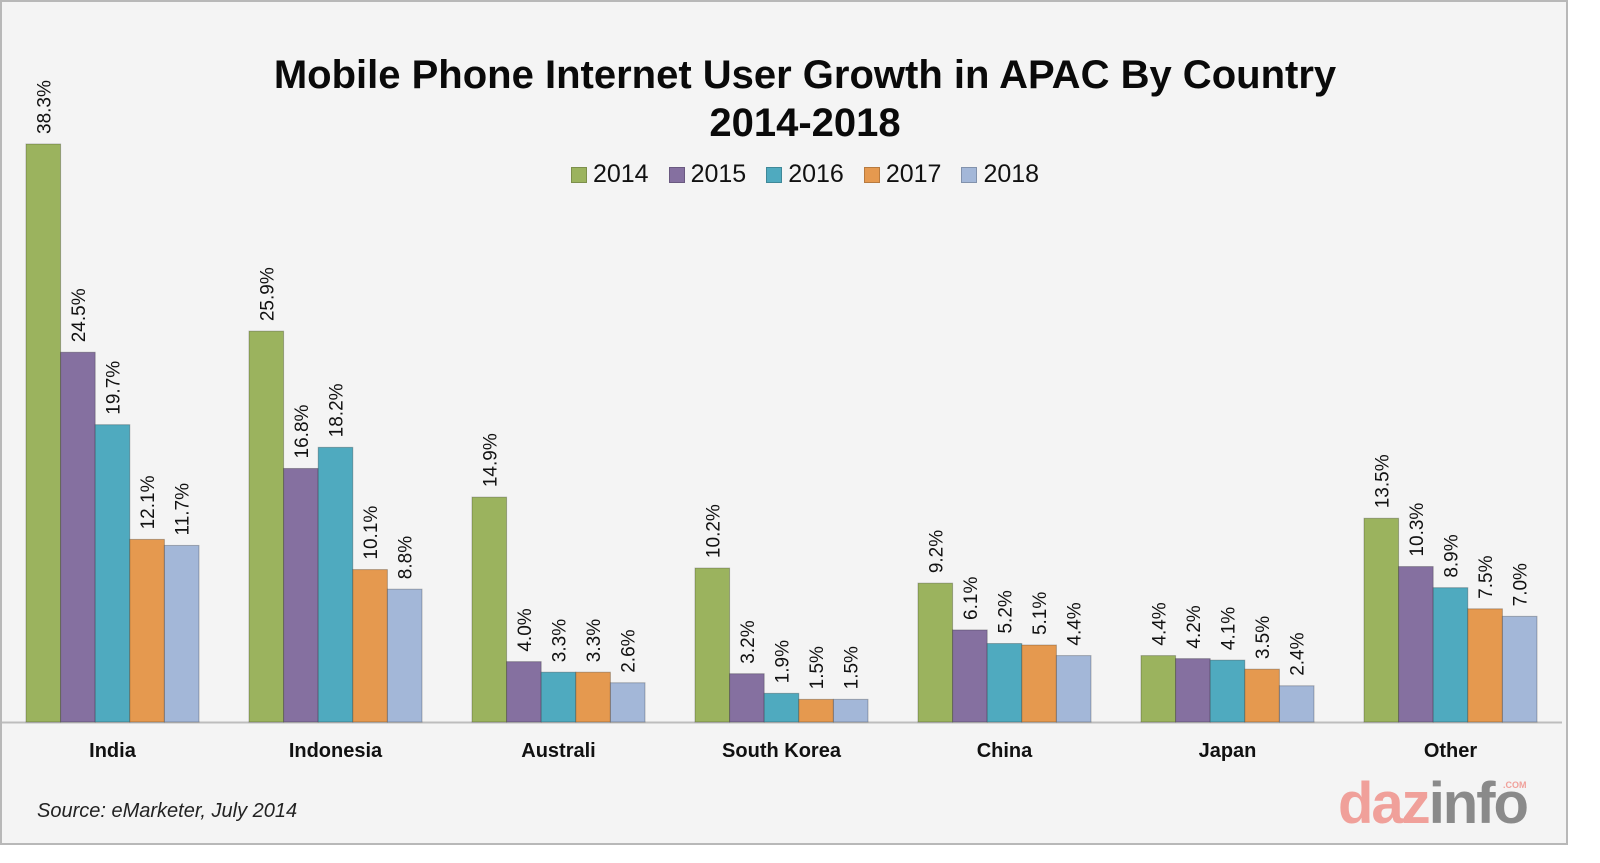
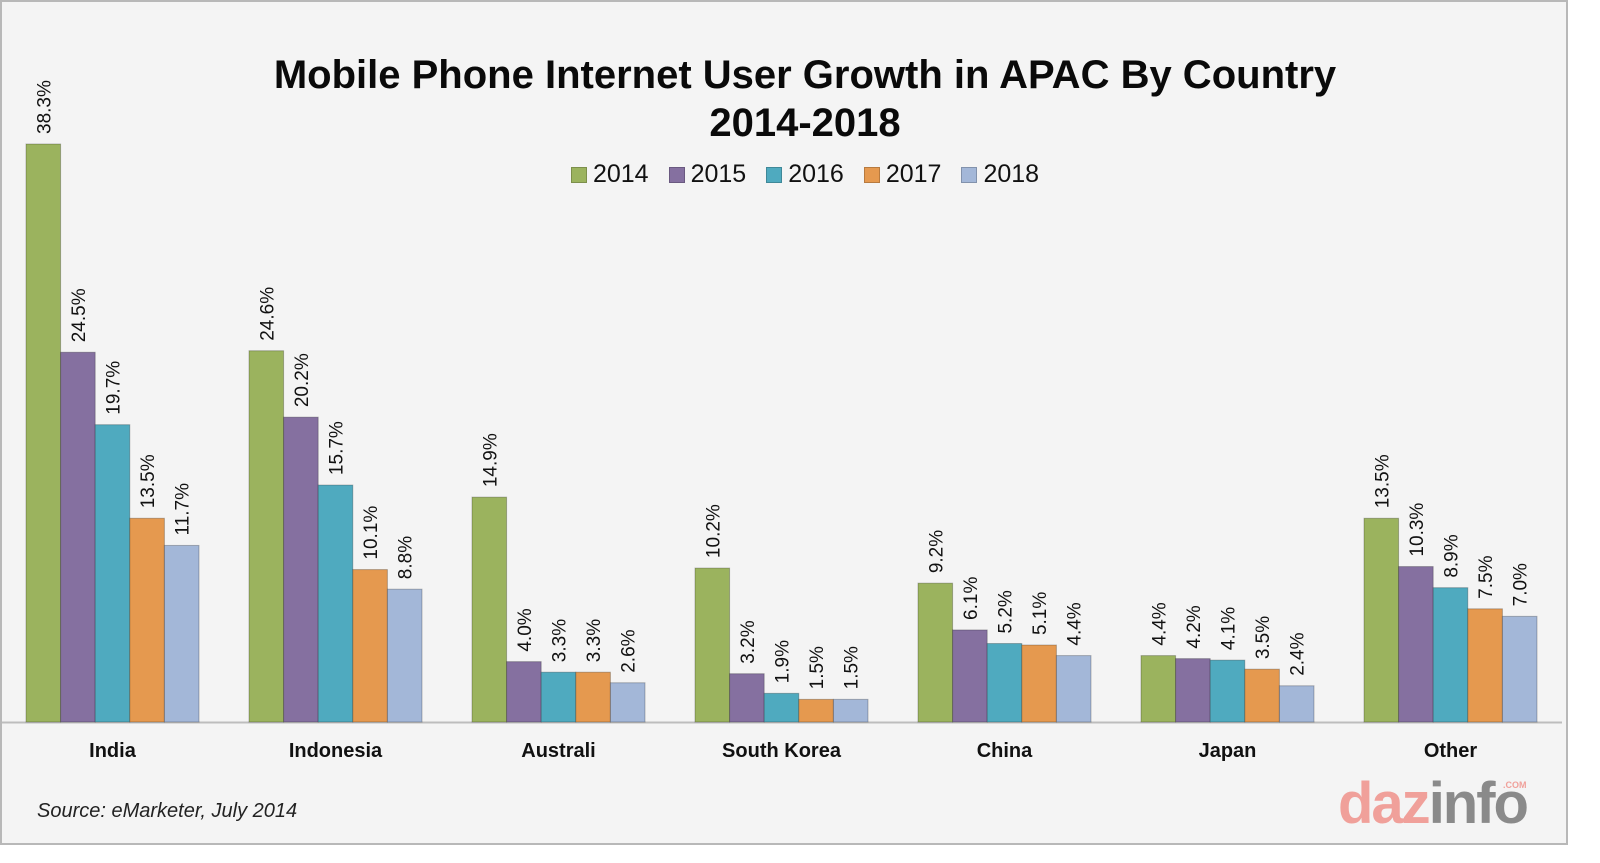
2017/India: 12.1% -> 13.5%
2014/Indonesia: 25.9% -> 24.6%
2015/Indonesia: 16.8% -> 20.2%
2016/Indonesia: 18.2% -> 15.7%
